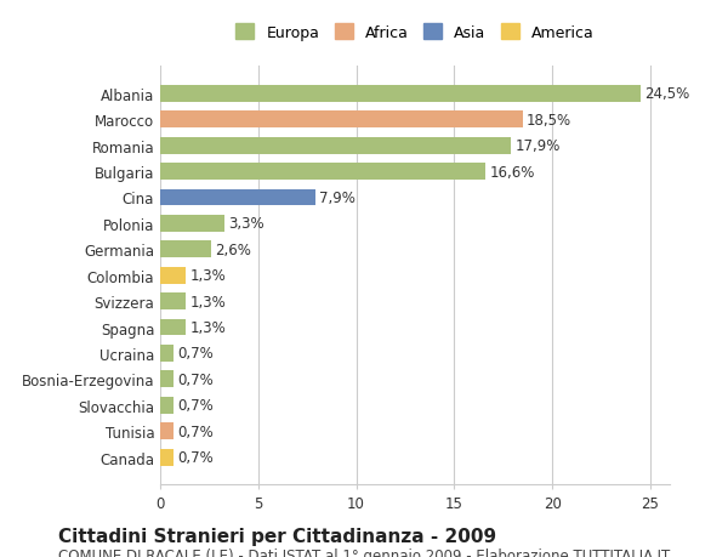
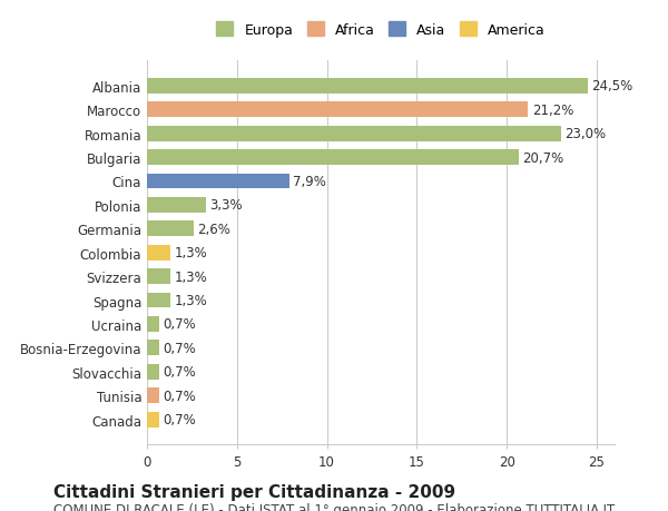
Marocco: 18,5% -> 21,2%
Romania: 17,9% -> 23,0%
Bulgaria: 16,6% -> 20,7%
